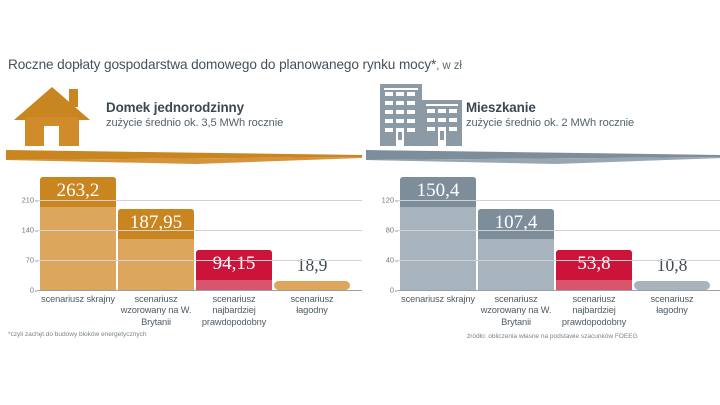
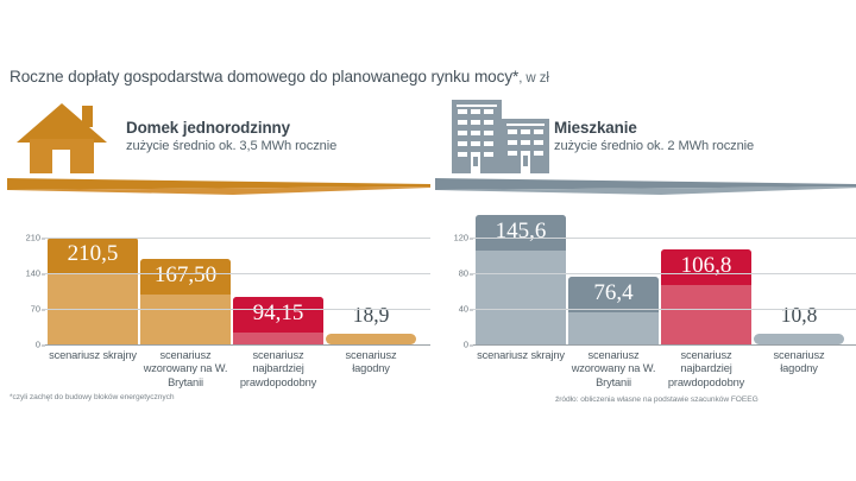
Domek jednorodzinny/scenariusz skrajny: 263,2 -> 210,5
Domek jednorodzinny/scenariusz wzorowany na W. Brytanii: 187,95 -> 167,50
Mieszkanie/scenariusz skrajny: 150,4 -> 145,6
Mieszkanie/scenariusz wzorowany na W. Brytanii: 107,4 -> 76,4
Mieszkanie/scenariusz najbardziej prawdopodobny: 53,8 -> 106,8
